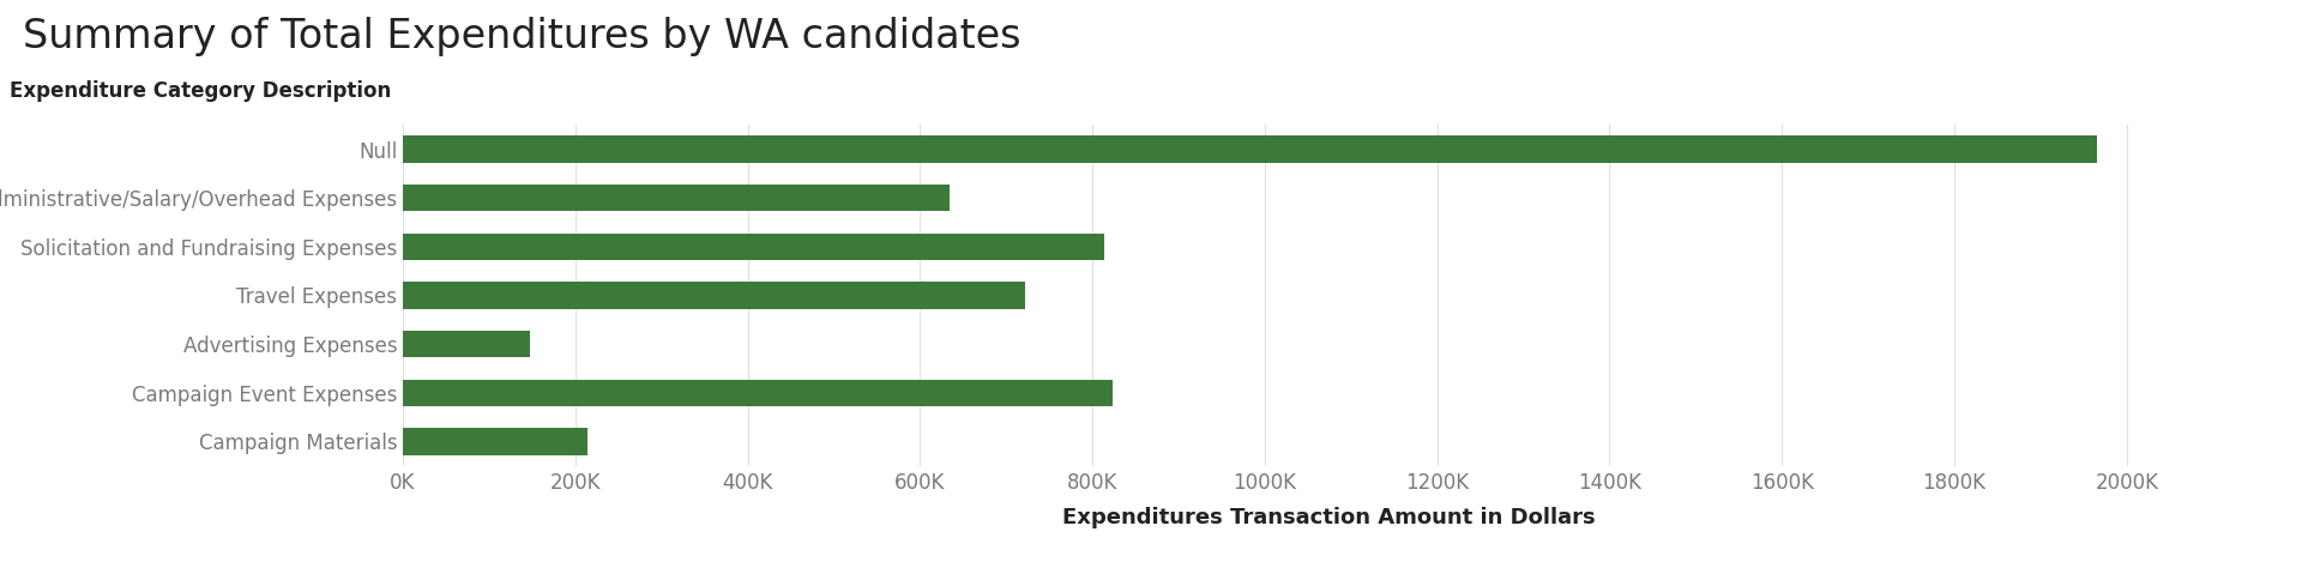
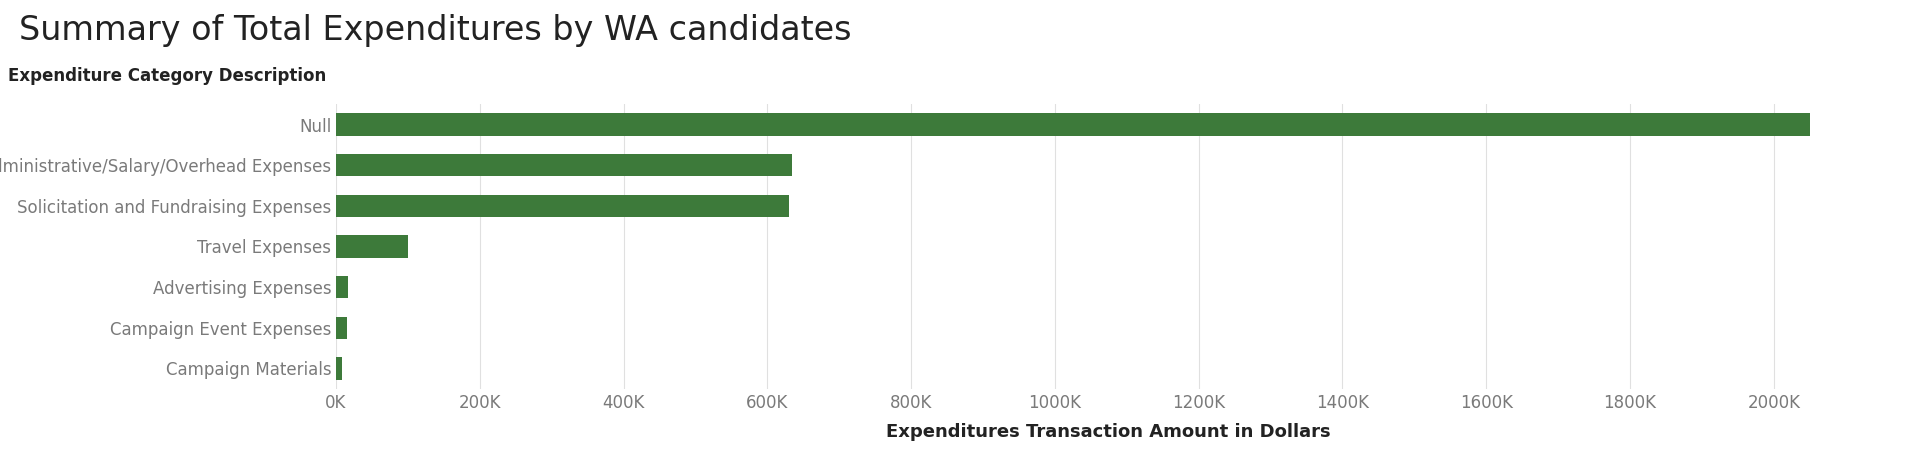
Null: 1966K -> 2050K
Solicitation and Fundraising Expenses: 814K -> 630K
Travel Expenses: 722K -> 100K
Advertising Expenses: 148K -> 16K
Campaign Event Expenses: 824K -> 15K
Campaign Materials: 214K -> 8K
